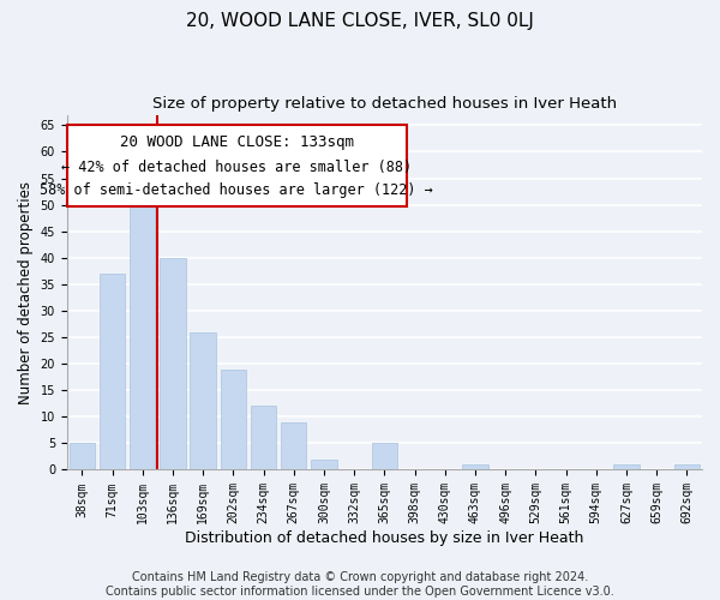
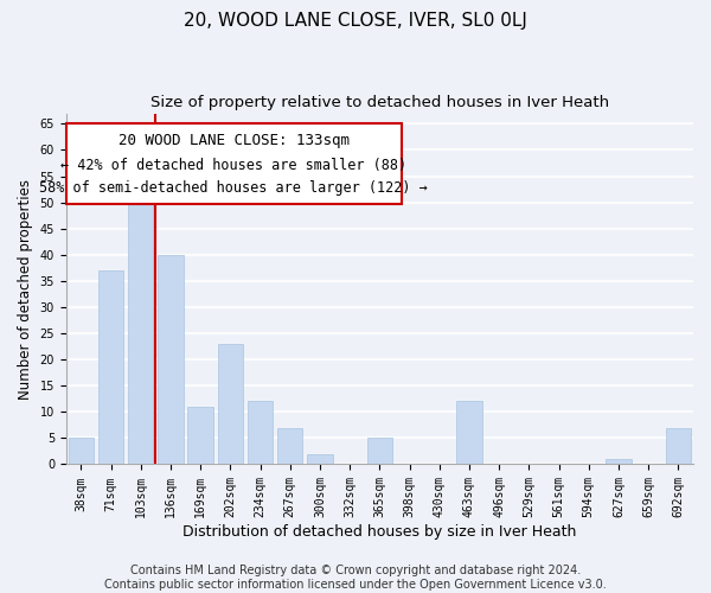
169sqm: 26 -> 11
202sqm: 19 -> 23
267sqm: 9 -> 7
463sqm: 1 -> 12
692sqm: 1 -> 7
